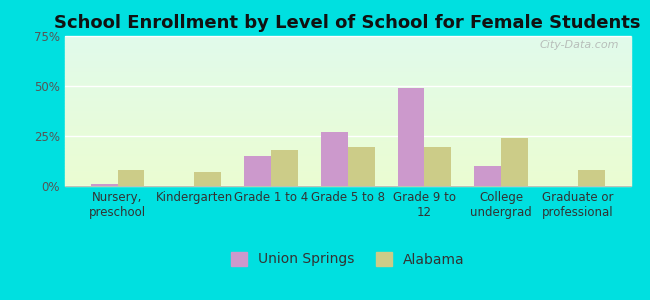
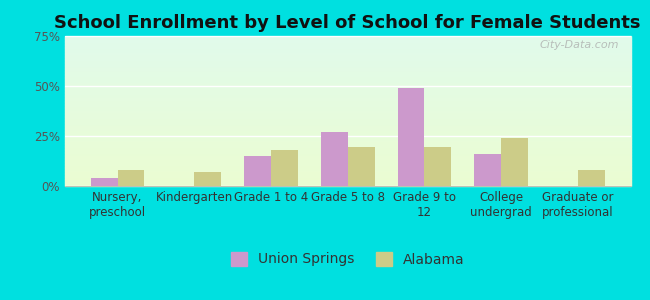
Union Springs/Nursery, preschool: 1% -> 4%
Union Springs/College undergrad: 10% -> 16%
